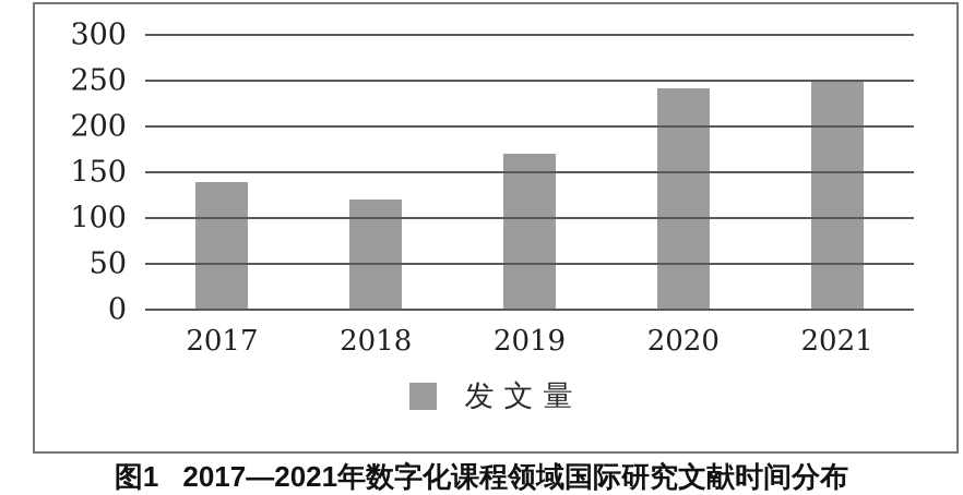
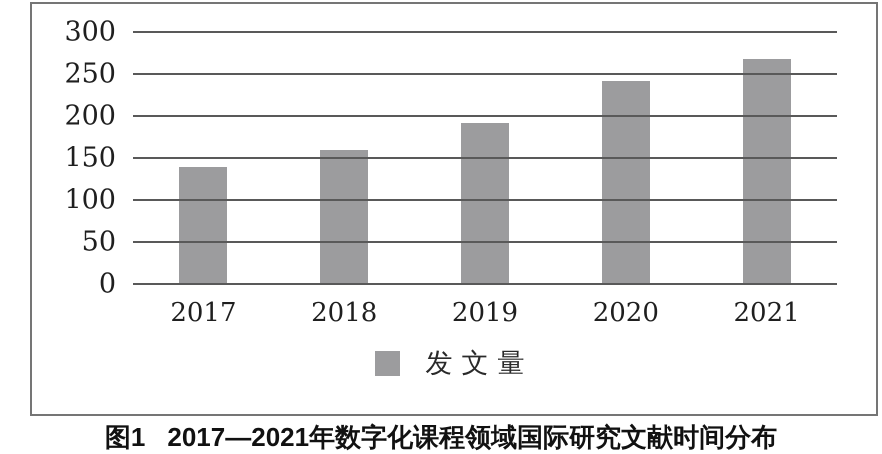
2018: 120 -> 160
2019: 170 -> 190
2021: 250 -> 270
